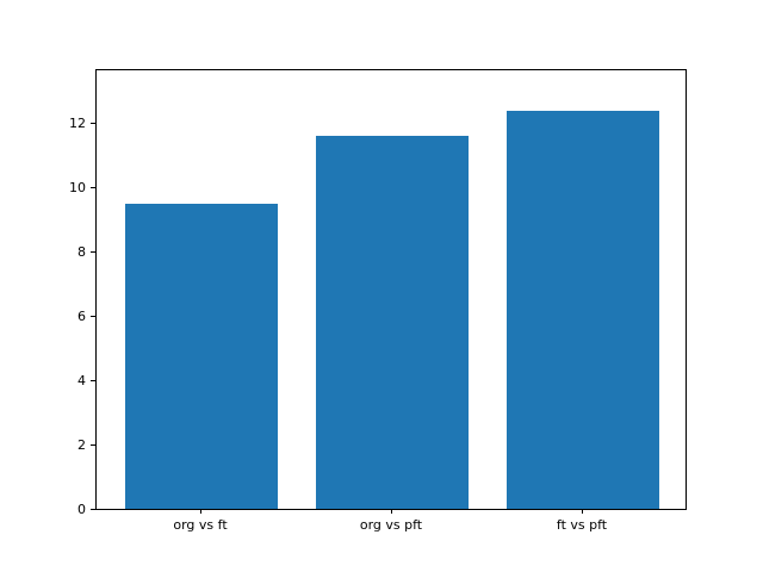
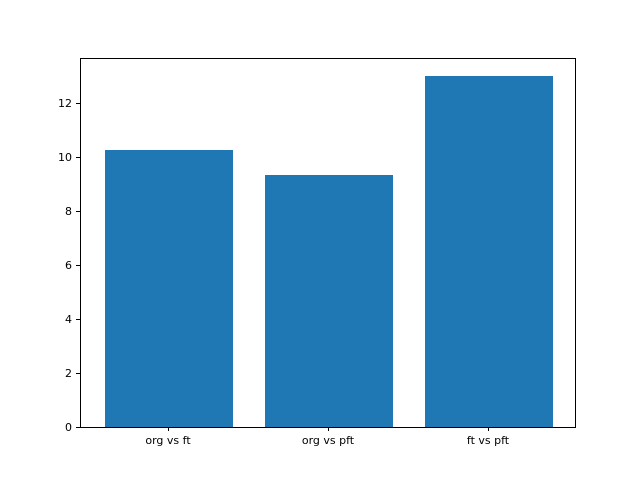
org vs ft: 9.5 -> 10.3
org vs pft: 11.6 -> 9.4
ft vs pft: 12.4 -> 13.0
